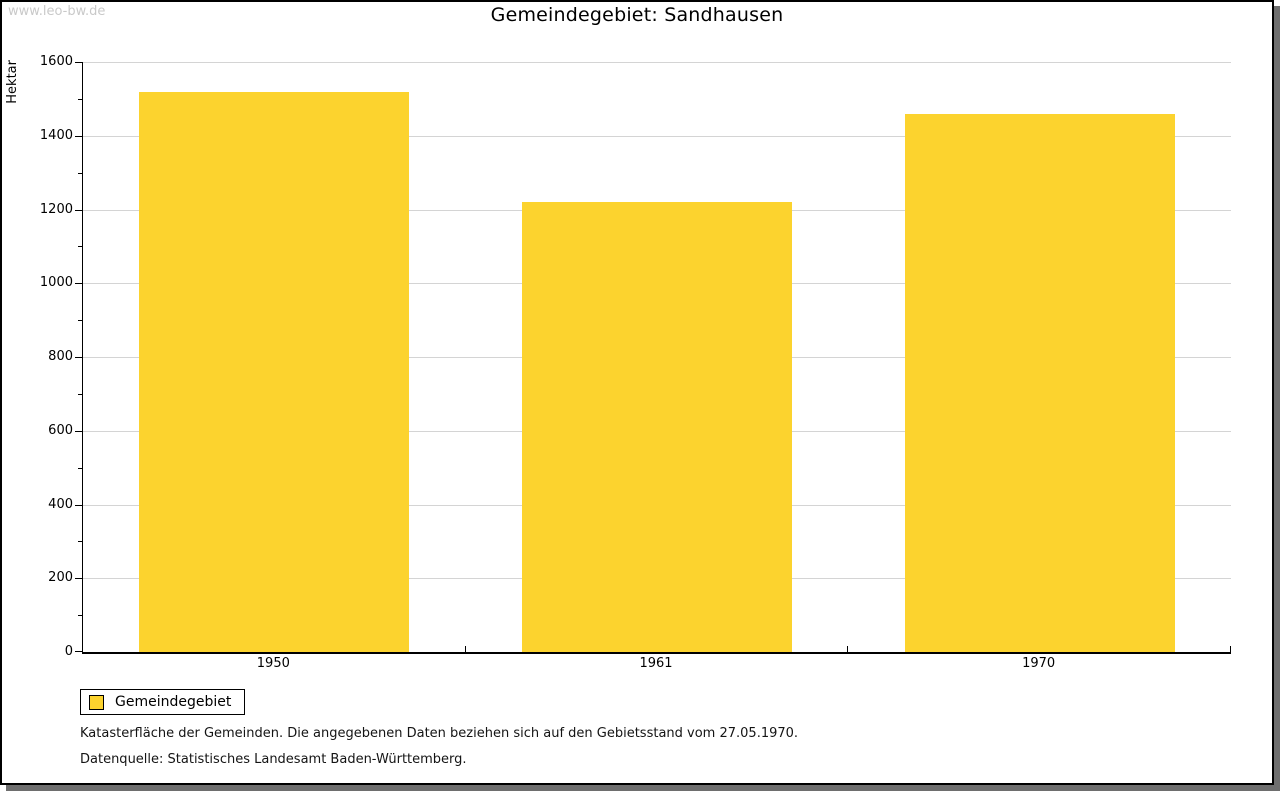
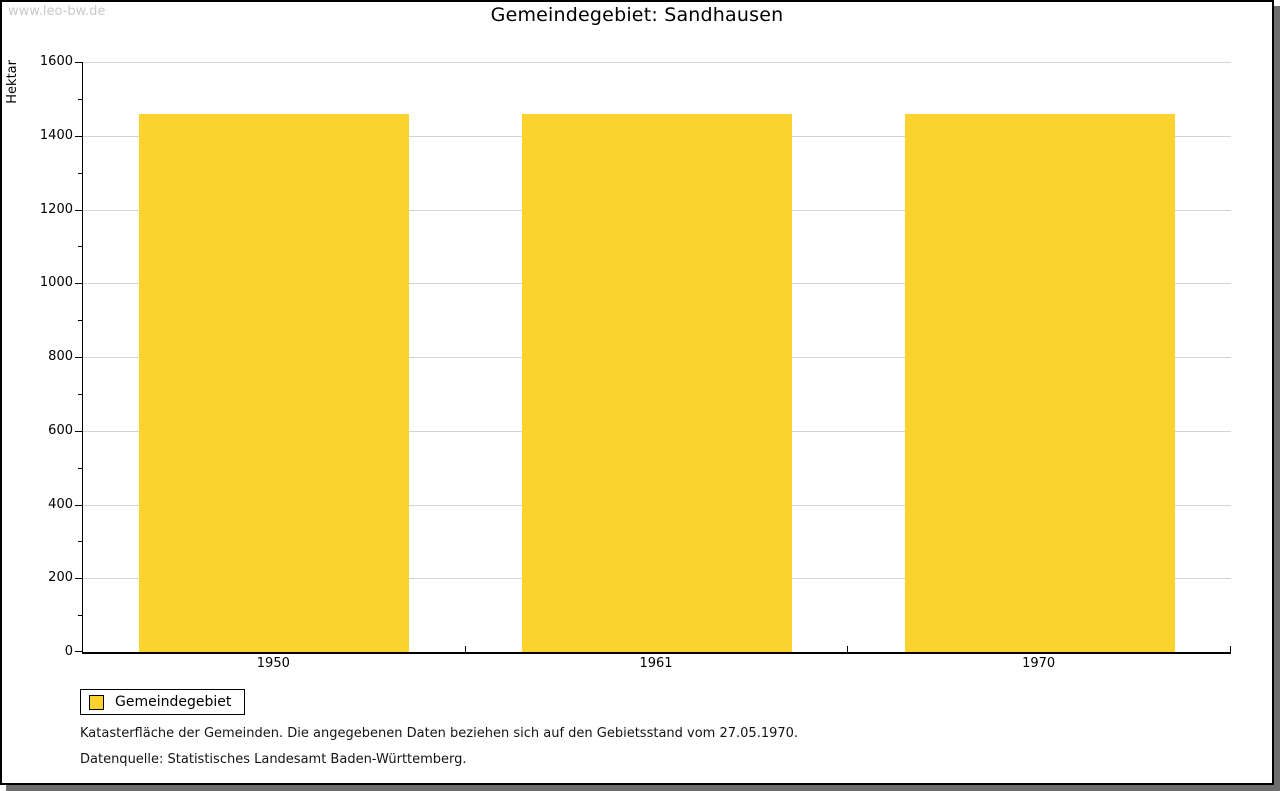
1950: 1520 -> 1460
1961: 1220 -> 1460
